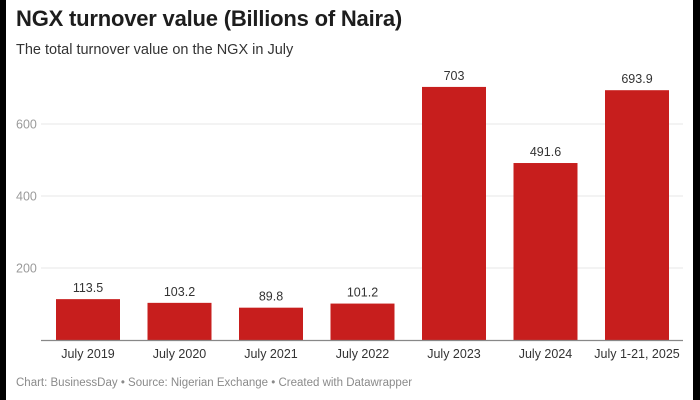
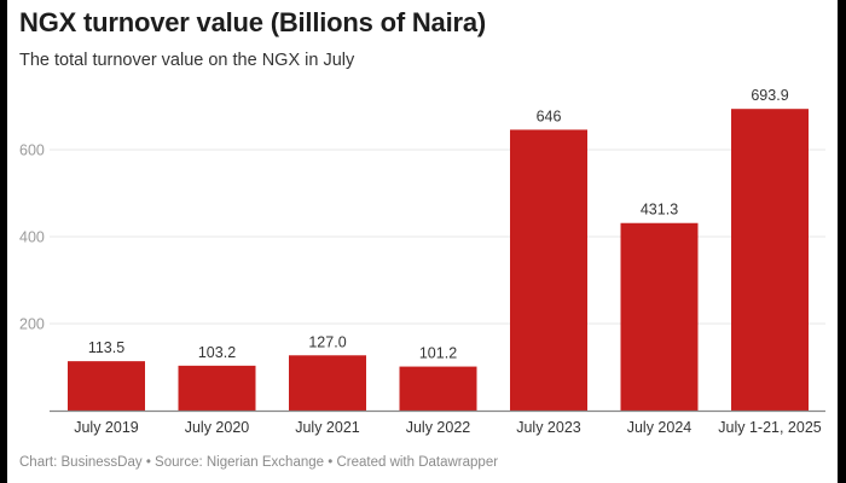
July 2021: 89.8 -> 127.0
July 2023: 703 -> 646
July 2024: 491.6 -> 431.3
